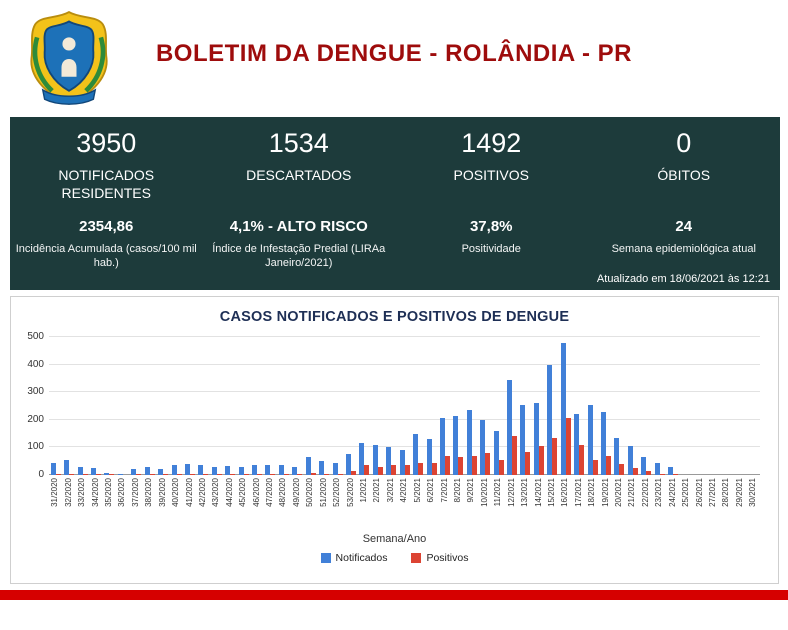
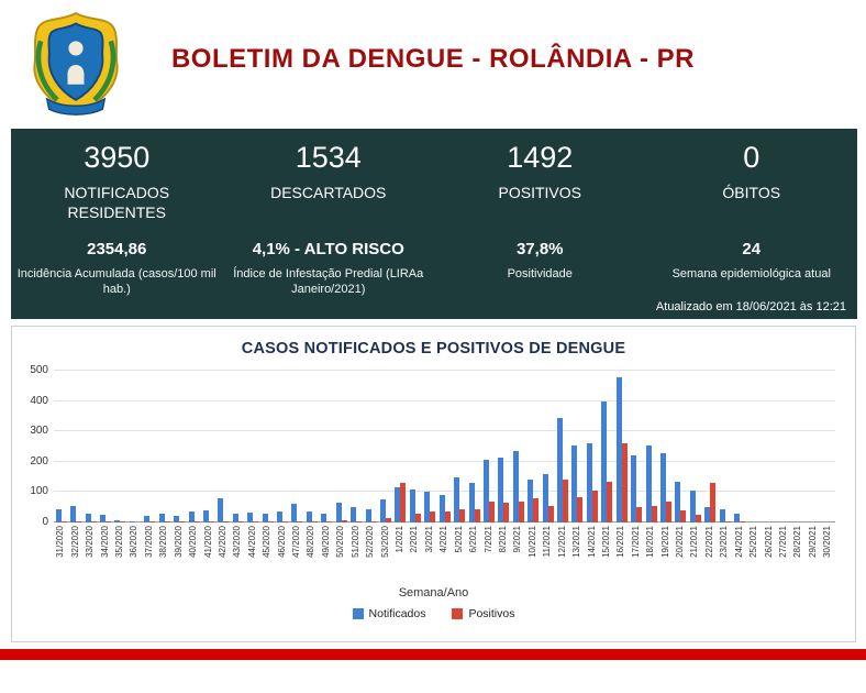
Notificados/42/2020: 40 -> 80
Notificados/47/2020: 40 -> 60
Positivos/1/2021: 40 -> 130
Notificados/10/2021: 200 -> 140
Positivos/16/2021: 200 -> 260
Positivos/17/2021: 110 -> 50
Notificados/22/2021: 60 -> 50
Positivos/22/2021: 20 -> 130
